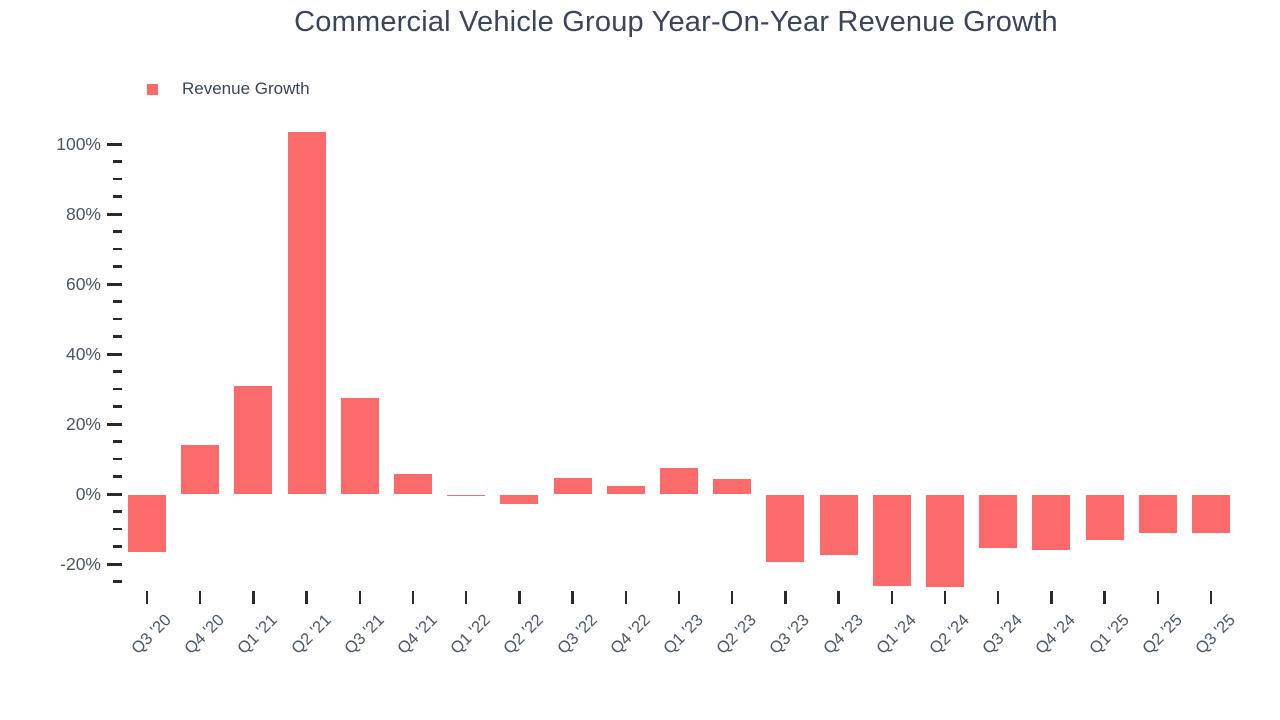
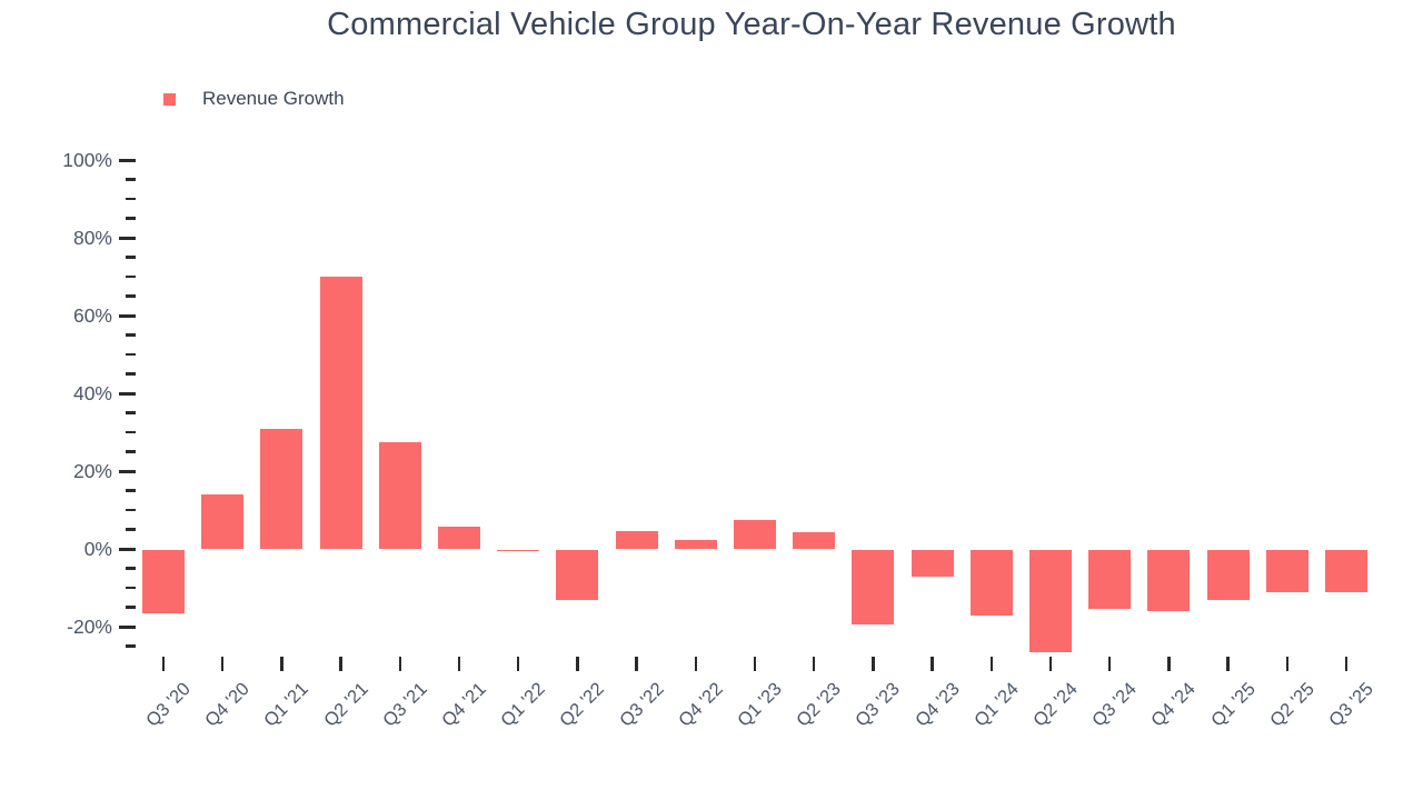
Q2 '21: 103% -> 70%
Q2 '22: -3% -> -13%
Q4 '23: -18% -> -7%
Q1 '24: -26% -> -17%
